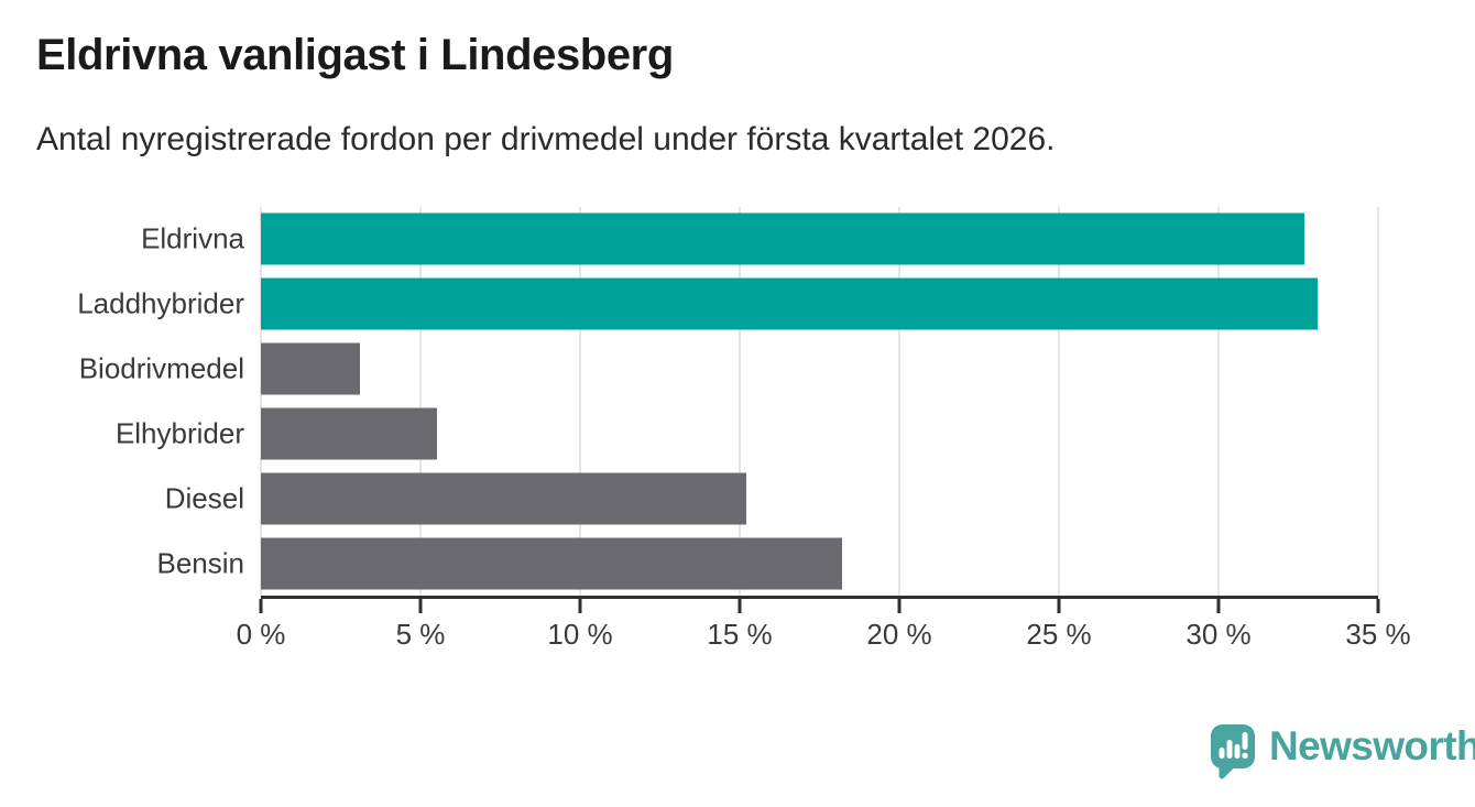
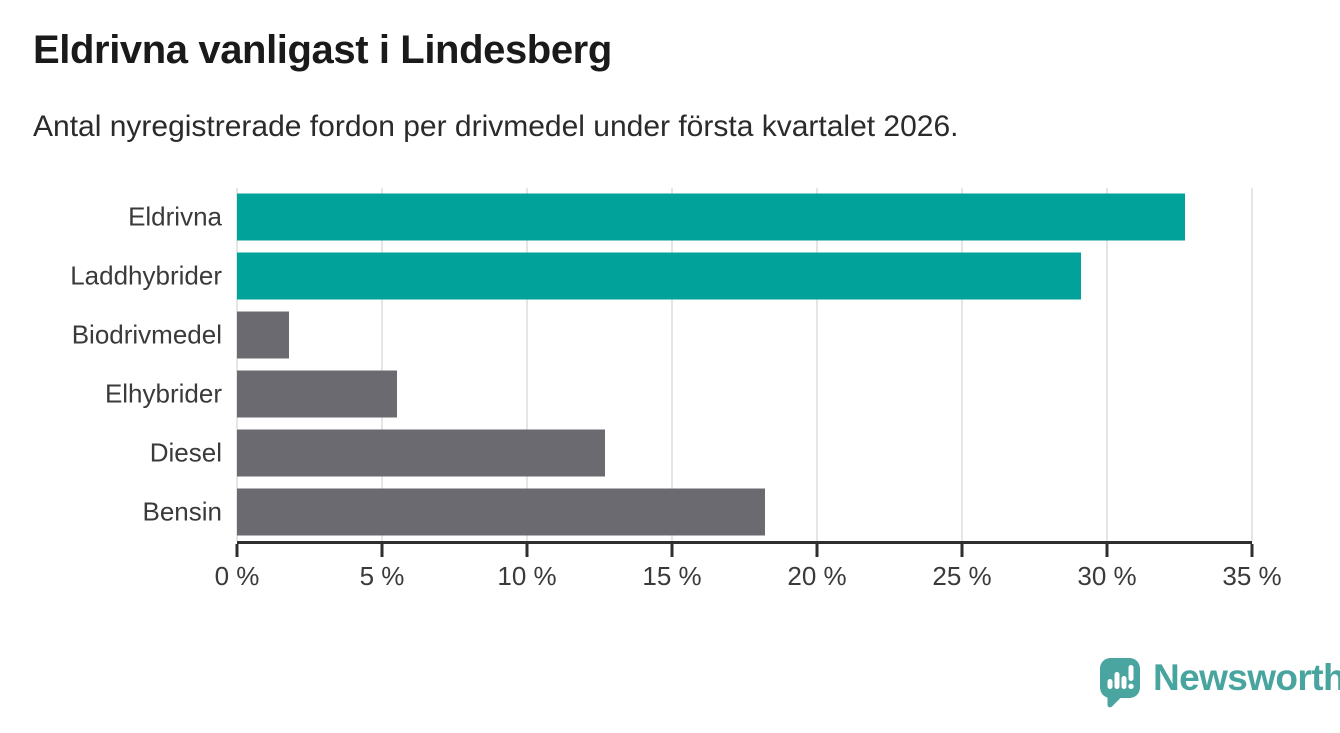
Laddhybrider: 33.1% -> 29.1%
Biodrivmedel: 3.1% -> 1.8%
Diesel: 15.2% -> 12.7%
